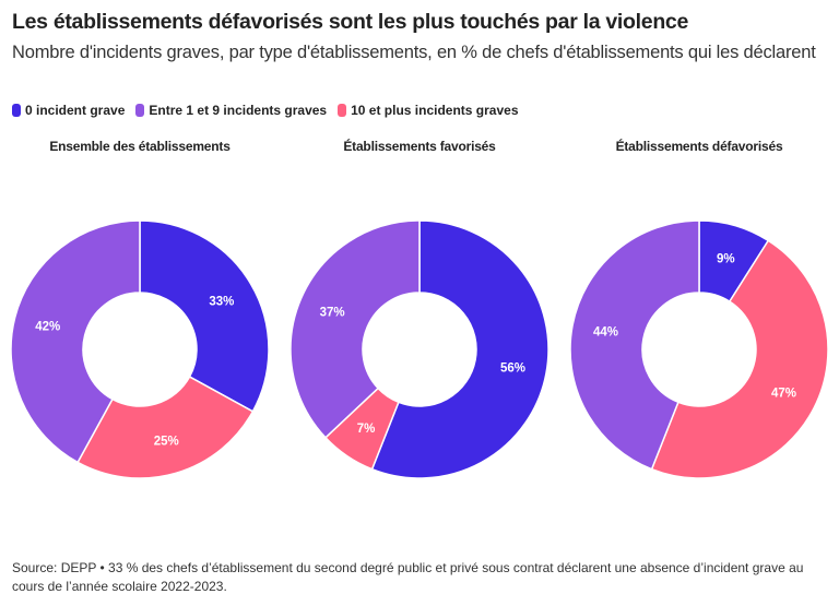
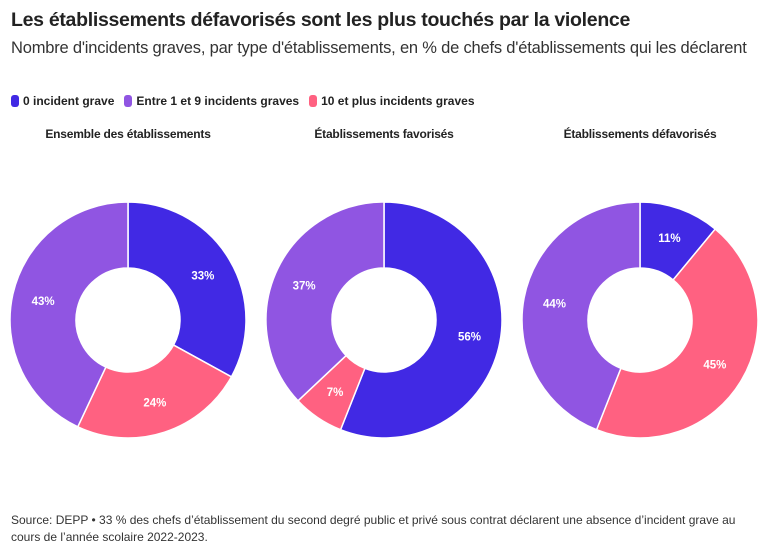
Ensemble des établissements/10 et plus incidents graves: 25% -> 24%
Ensemble des établissements/Entre 1 et 9 incidents graves: 42% -> 43%
Établissements défavorisés/0 incident grave: 9% -> 11%
Établissements défavorisés/10 et plus incidents graves: 47% -> 45%
